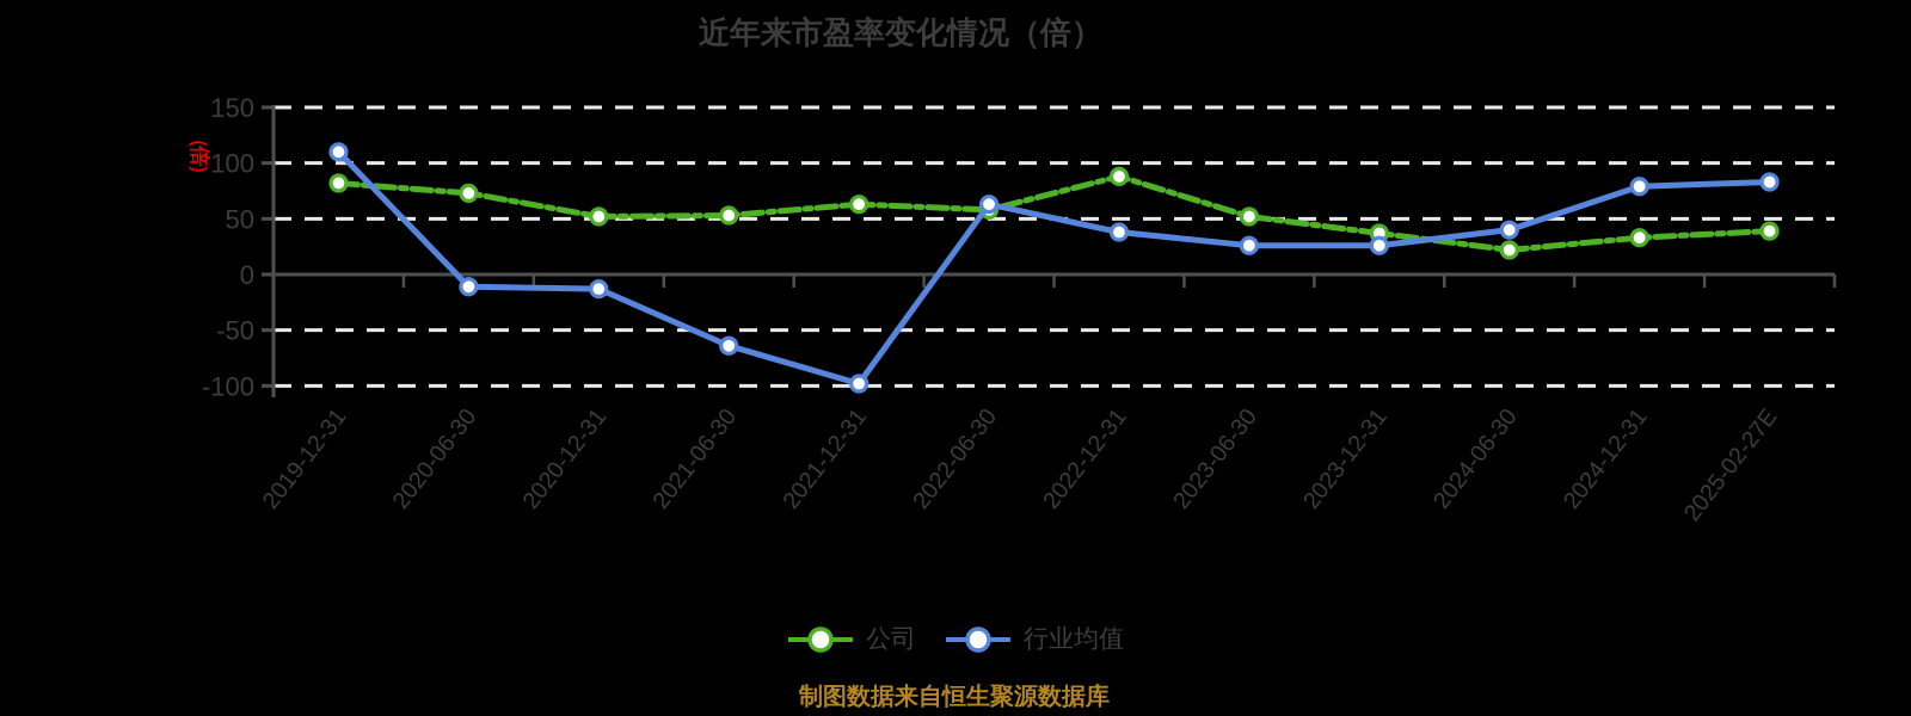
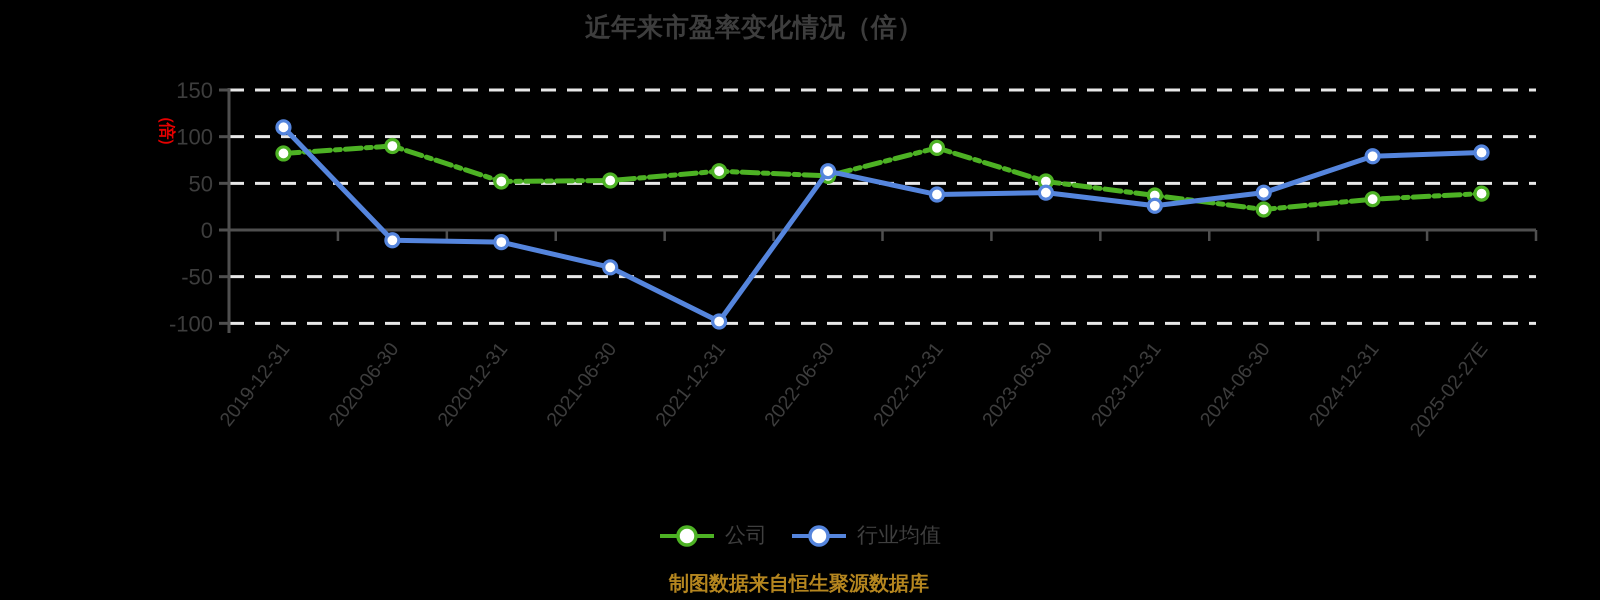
公司/2020-06-30: 70 -> 90
行业均值/2021-06-30: -60 -> -40
行业均值/2023-06-30: 30 -> 40
